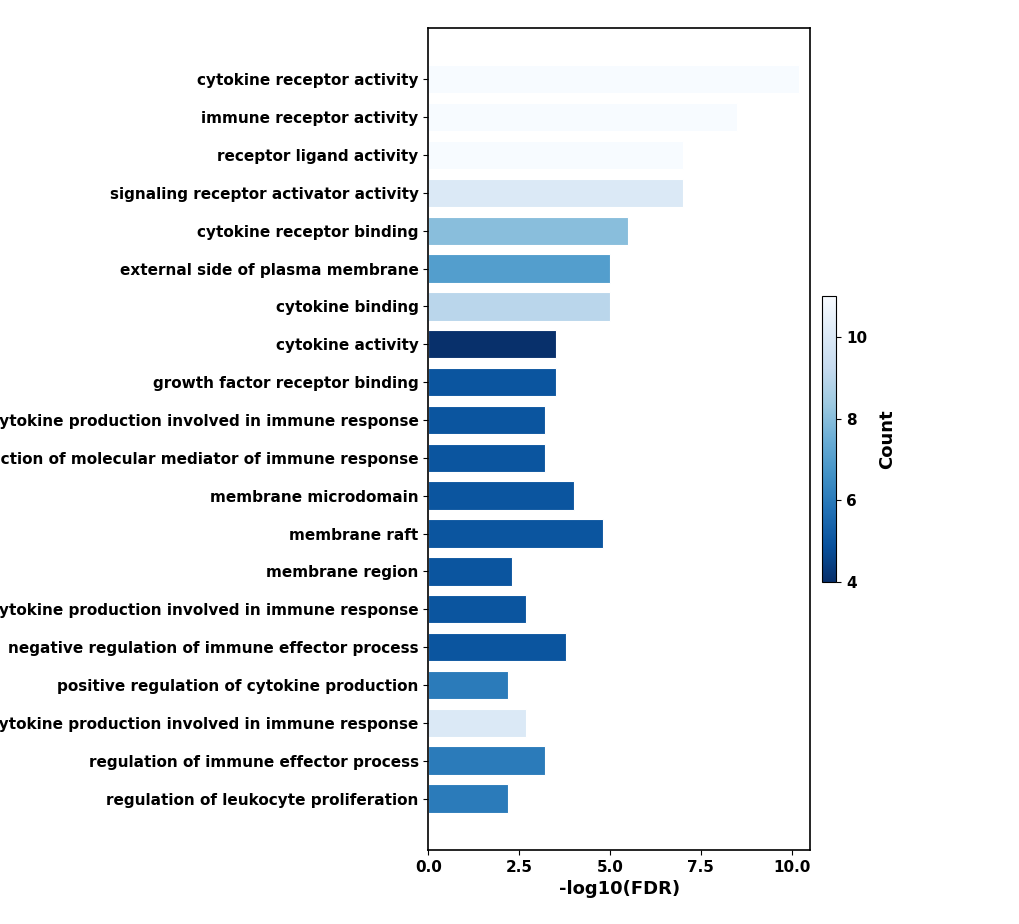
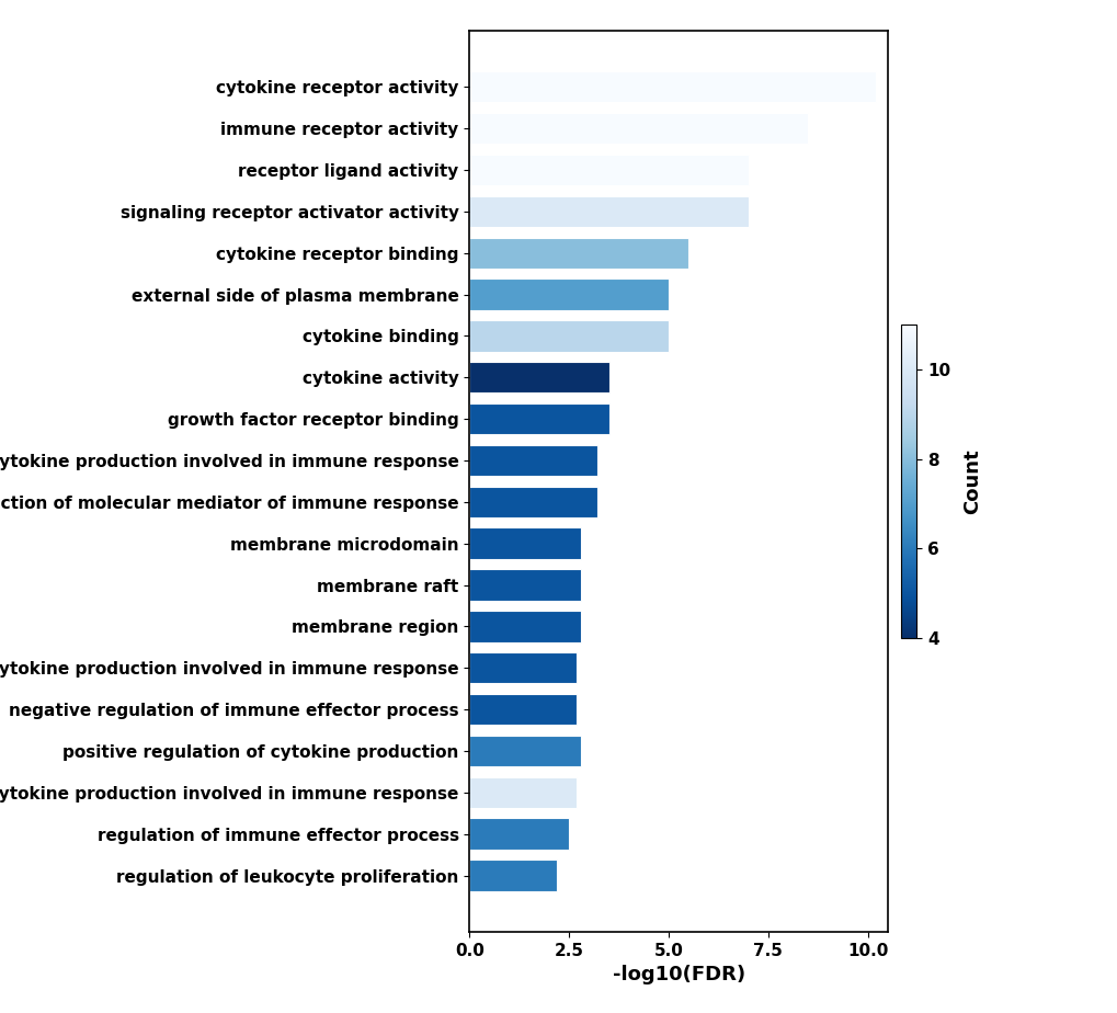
membrane microdomain: 4.0 -> 2.8
membrane raft: 4.8 -> 2.8
membrane region: 2.3 -> 2.8
negative regulation of immune effector process: 3.8 -> 2.7
positive regulation of cytokine production: 2.2 -> 2.8
regulation of immune effector process: 3.2 -> 2.5
